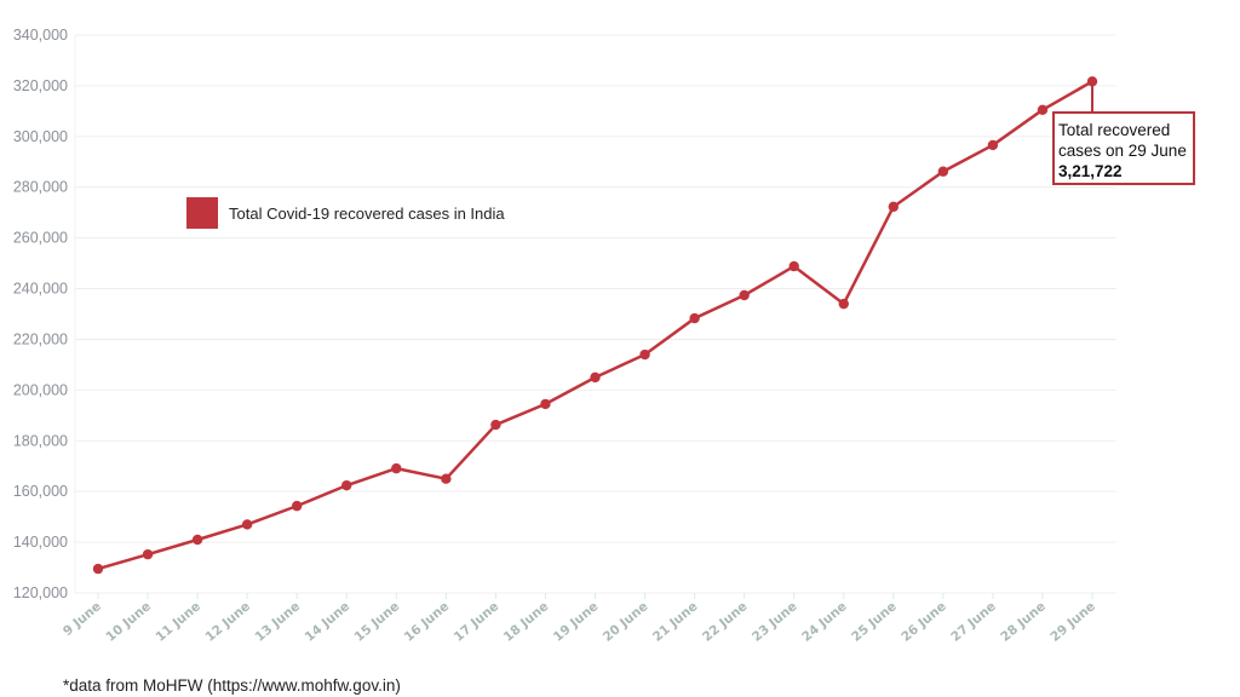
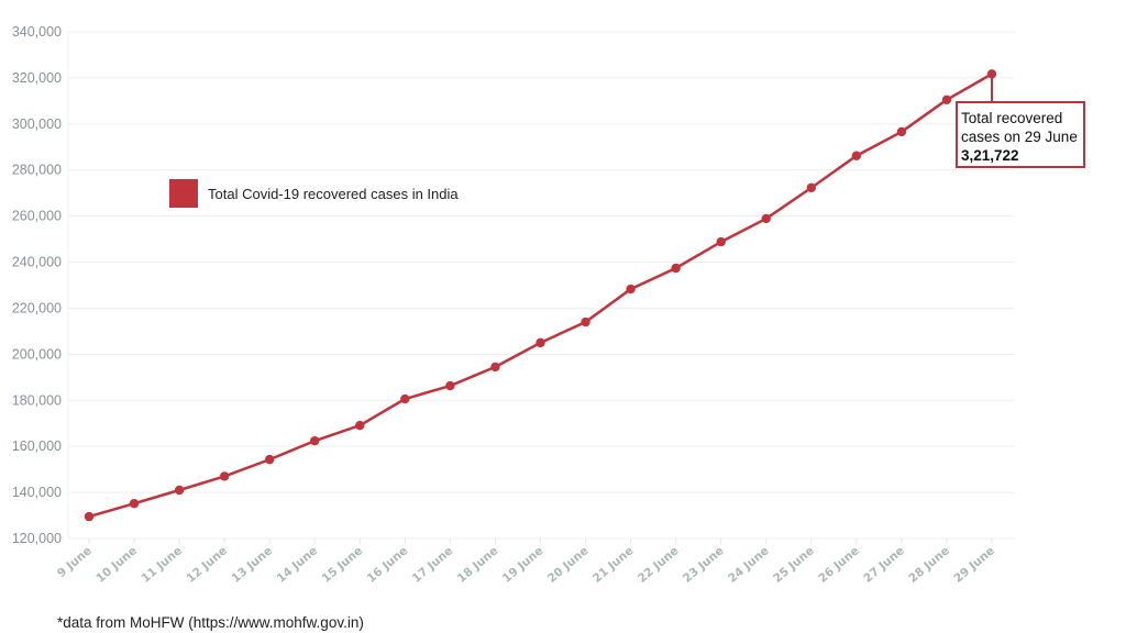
16 June: 165000 -> 181000
24 June: 234000 -> 259000
